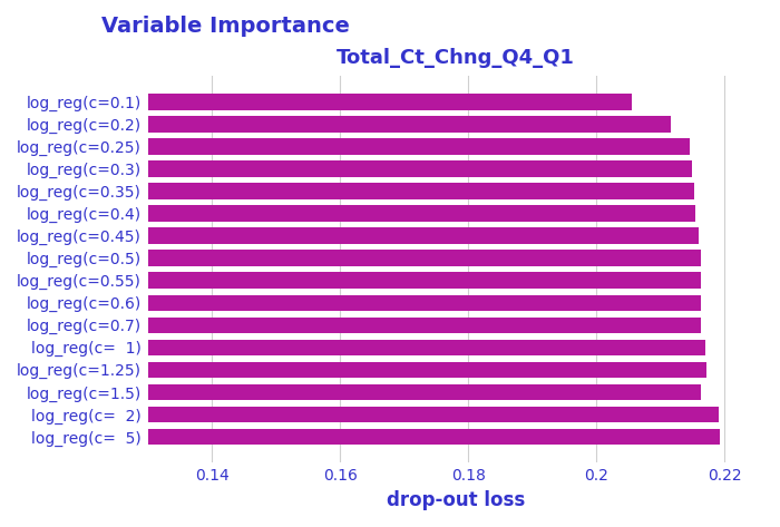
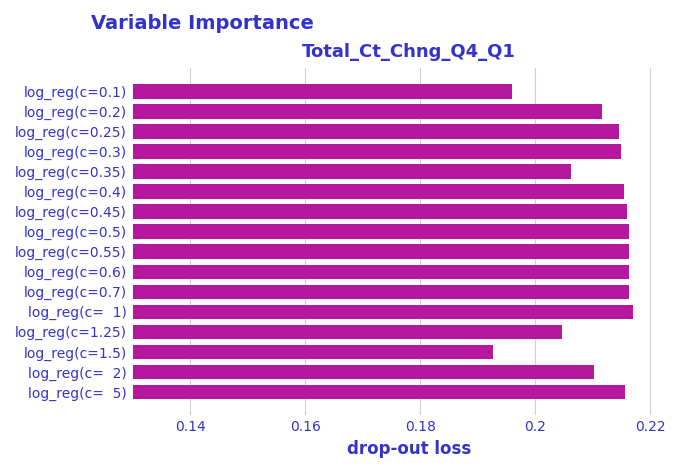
log_reg(c=0.1): 0.2055 -> 0.1960
log_reg(c=0.35): 0.2152 -> 0.2062
log_reg(c=1.25): 0.2172 -> 0.2046
log_reg(c=1.5): 0.2163 -> 0.1926
log_reg(c= 2): 0.2190 -> 0.2102
log_reg(c= 5): 0.2192 -> 0.2156
